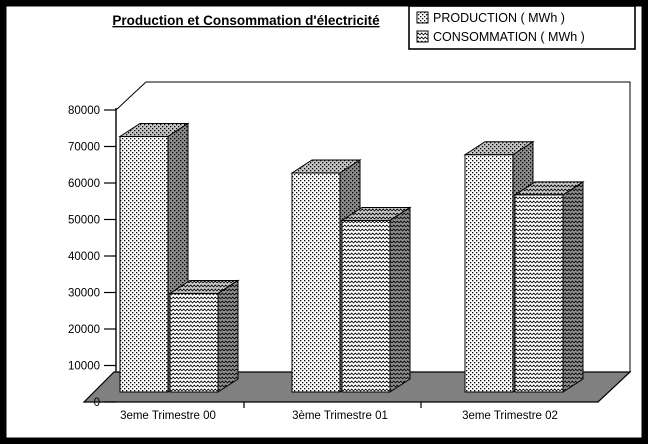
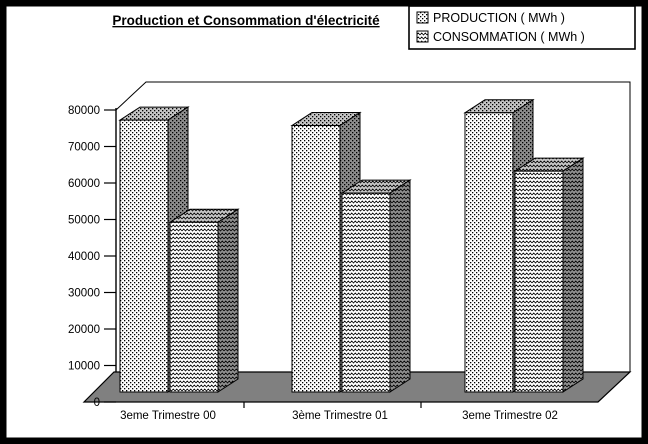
PRODUCTION ( MWh )/3eme Trimestre 00: 70000 -> 74000
CONSOMMATION ( MWh )/3eme Trimestre 00: 27000 -> 46000
PRODUCTION ( MWh )/3ème Trimestre 01: 60000 -> 73000
CONSOMMATION ( MWh )/3ème Trimestre 01: 47000 -> 54000
PRODUCTION ( MWh )/3eme Trimestre 02: 65000 -> 76000
CONSOMMATION ( MWh )/3eme Trimestre 02: 54000 -> 60000
